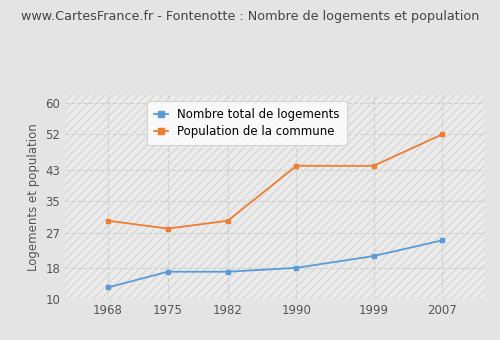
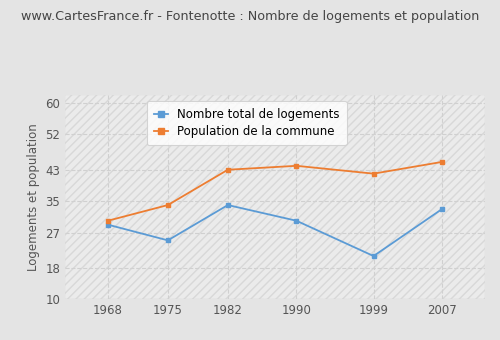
Nombre total de logements/1968: 13 -> 29
Nombre total de logements/1975: 17 -> 25
Population de la commune/1975: 28 -> 34
Nombre total de logements/1982: 17 -> 34
Population de la commune/1982: 30 -> 43
Nombre total de logements/1990: 18 -> 30
Population de la commune/1999: 44 -> 42
Nombre total de logements/2007: 25 -> 33
Population de la commune/2007: 52 -> 45
